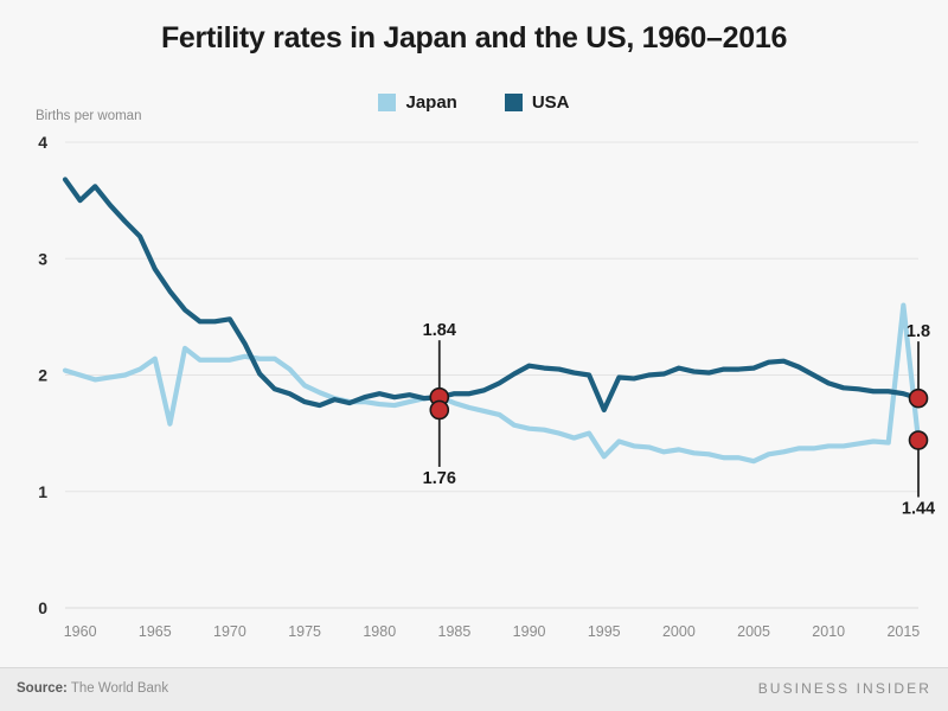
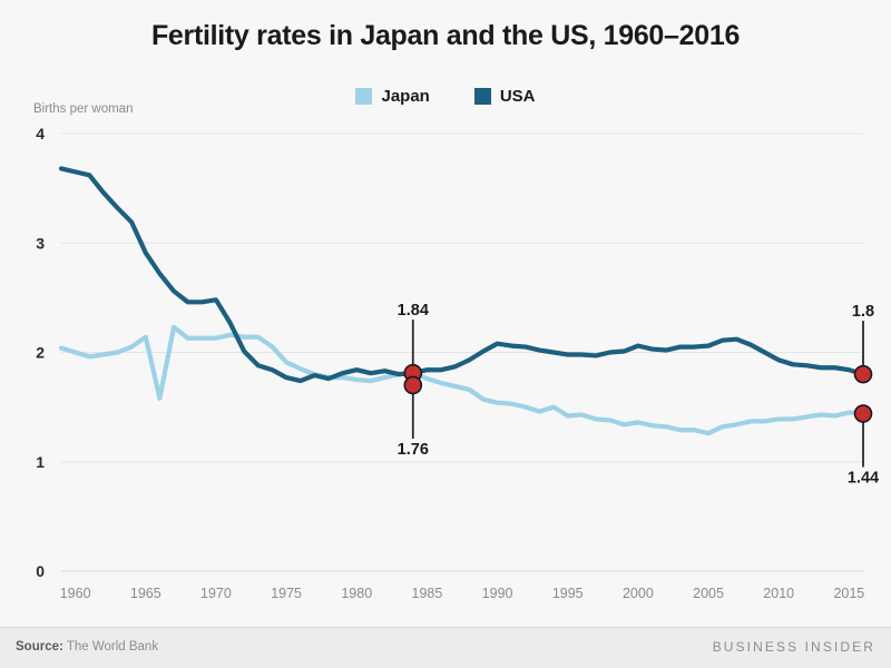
USA/1960: 3.5 -> 3.6
Japan/1995: 1.3 -> 1.4
USA/1995: 1.7 -> 2.0
Japan/2015: 2.6 -> 1.4
